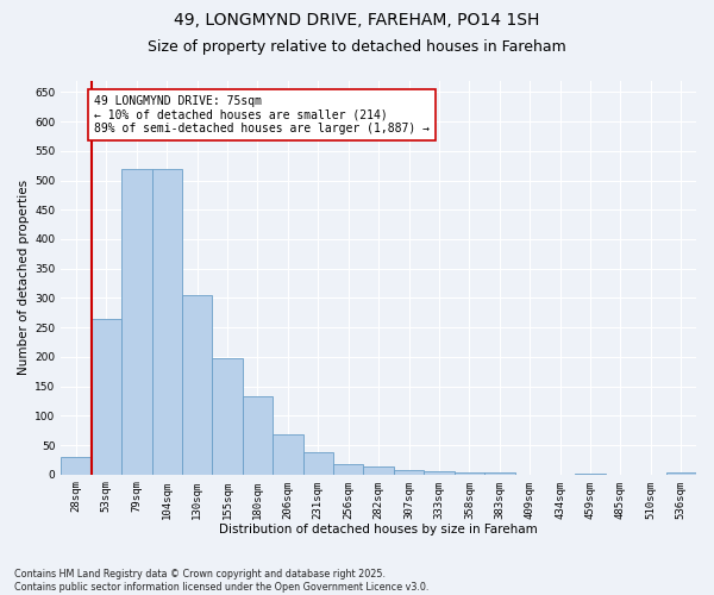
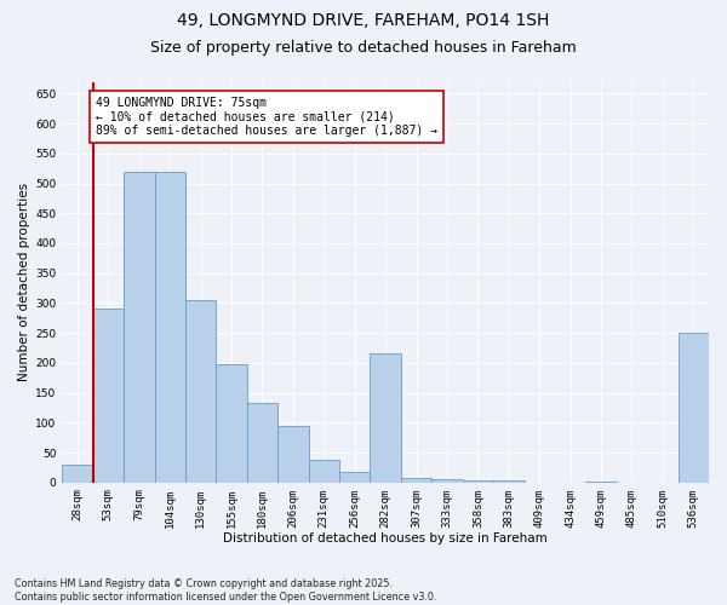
53sqm: 265 -> 290
206sqm: 68 -> 95
282sqm: 13 -> 215
536sqm: 3 -> 250
